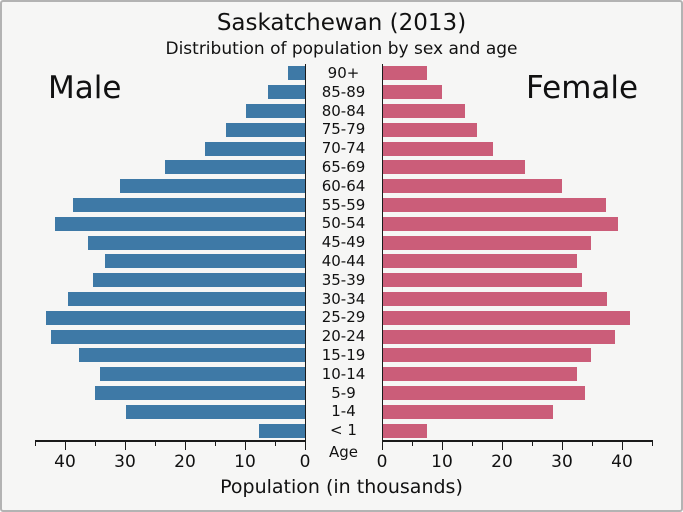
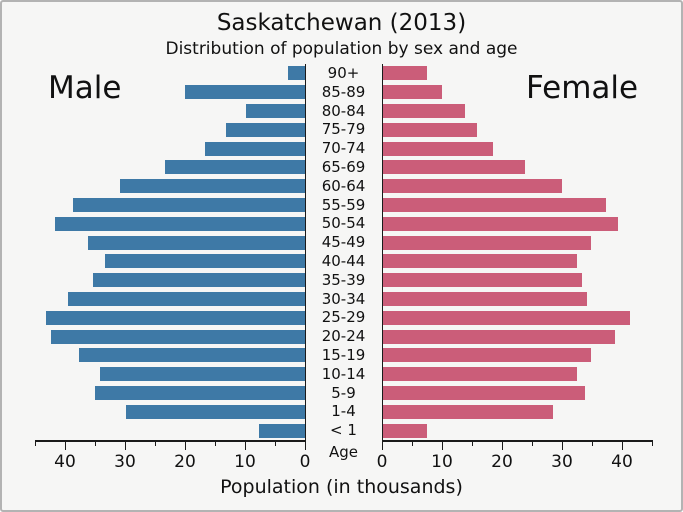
Male/85-89: 6 -> 20
Female/30-34: 37 -> 34
